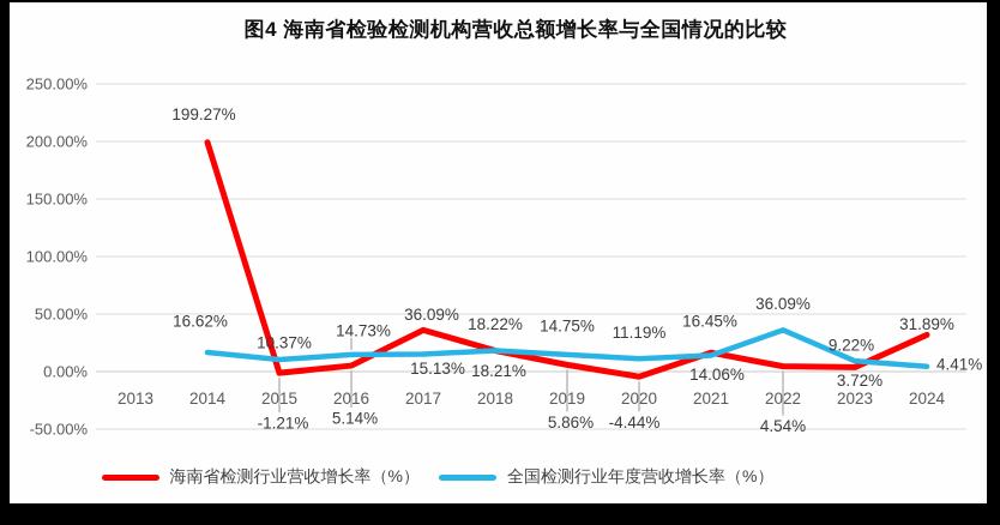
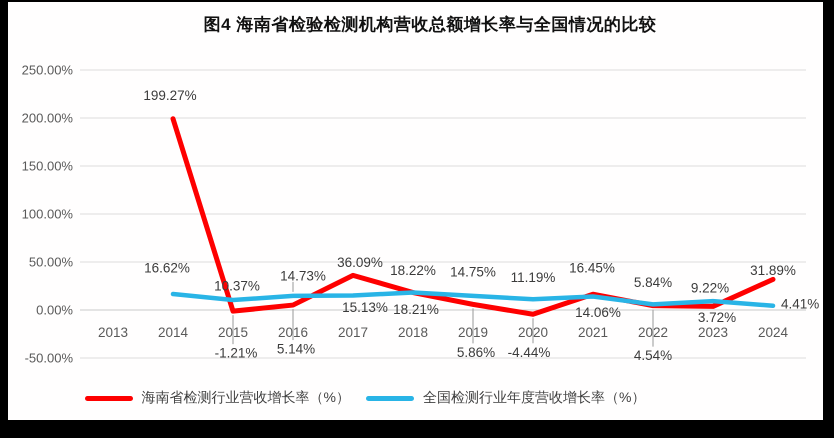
全国检测行业年度营收增长率（%）/2022: 36.09% -> 5.84%
